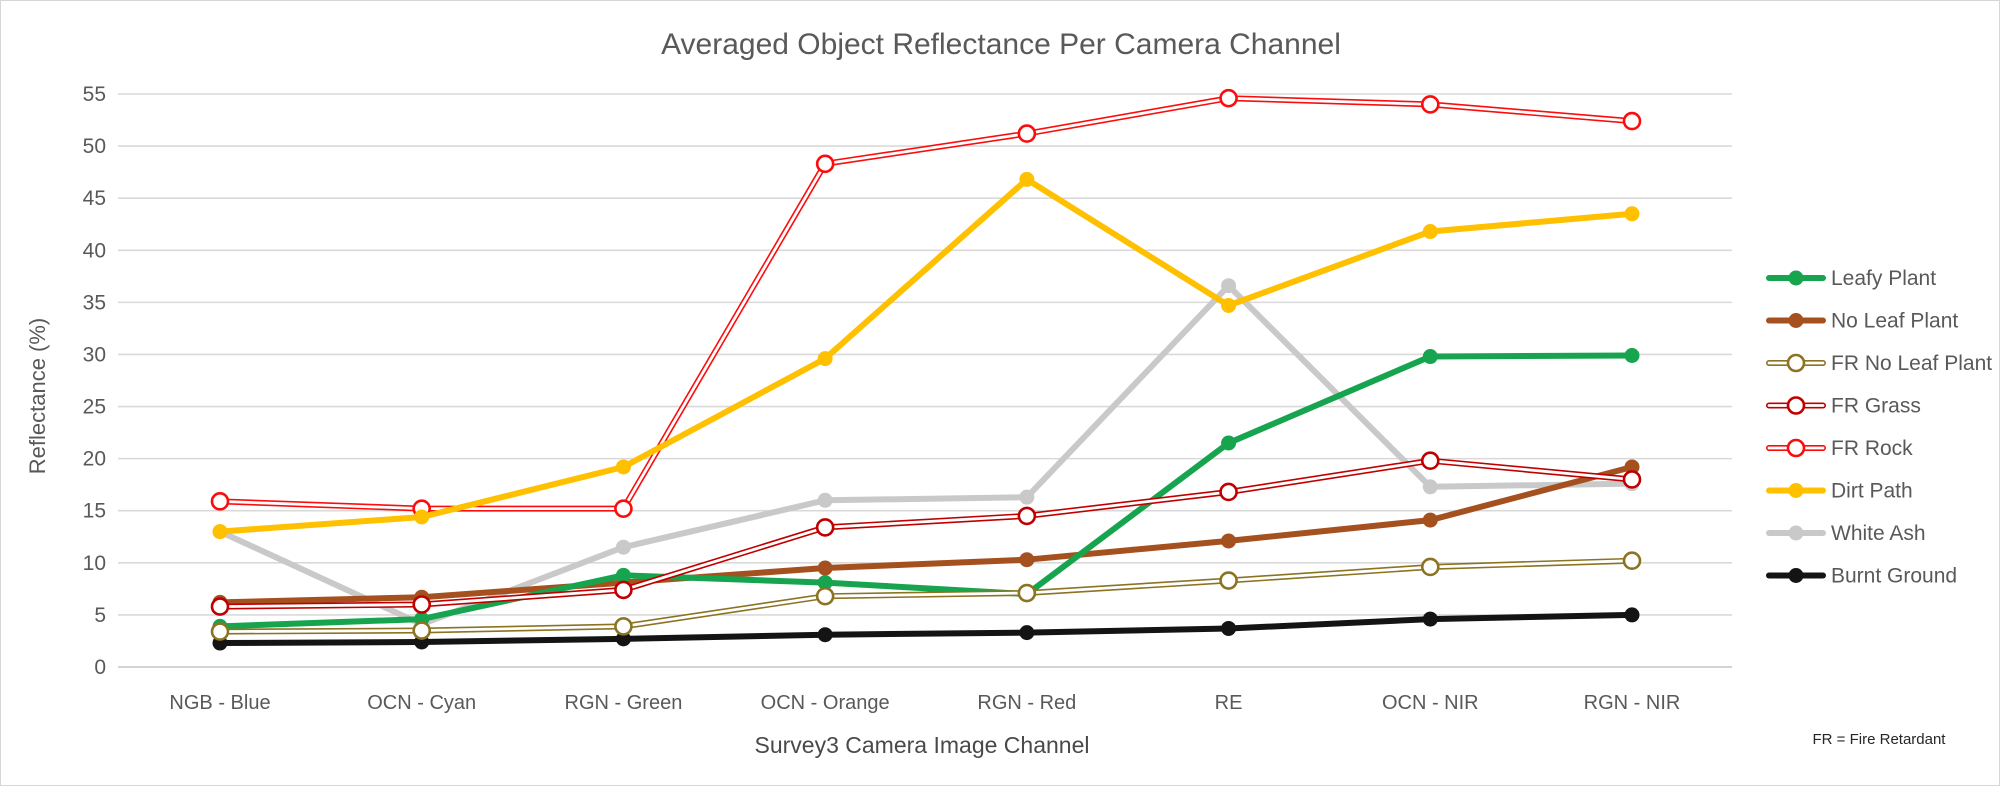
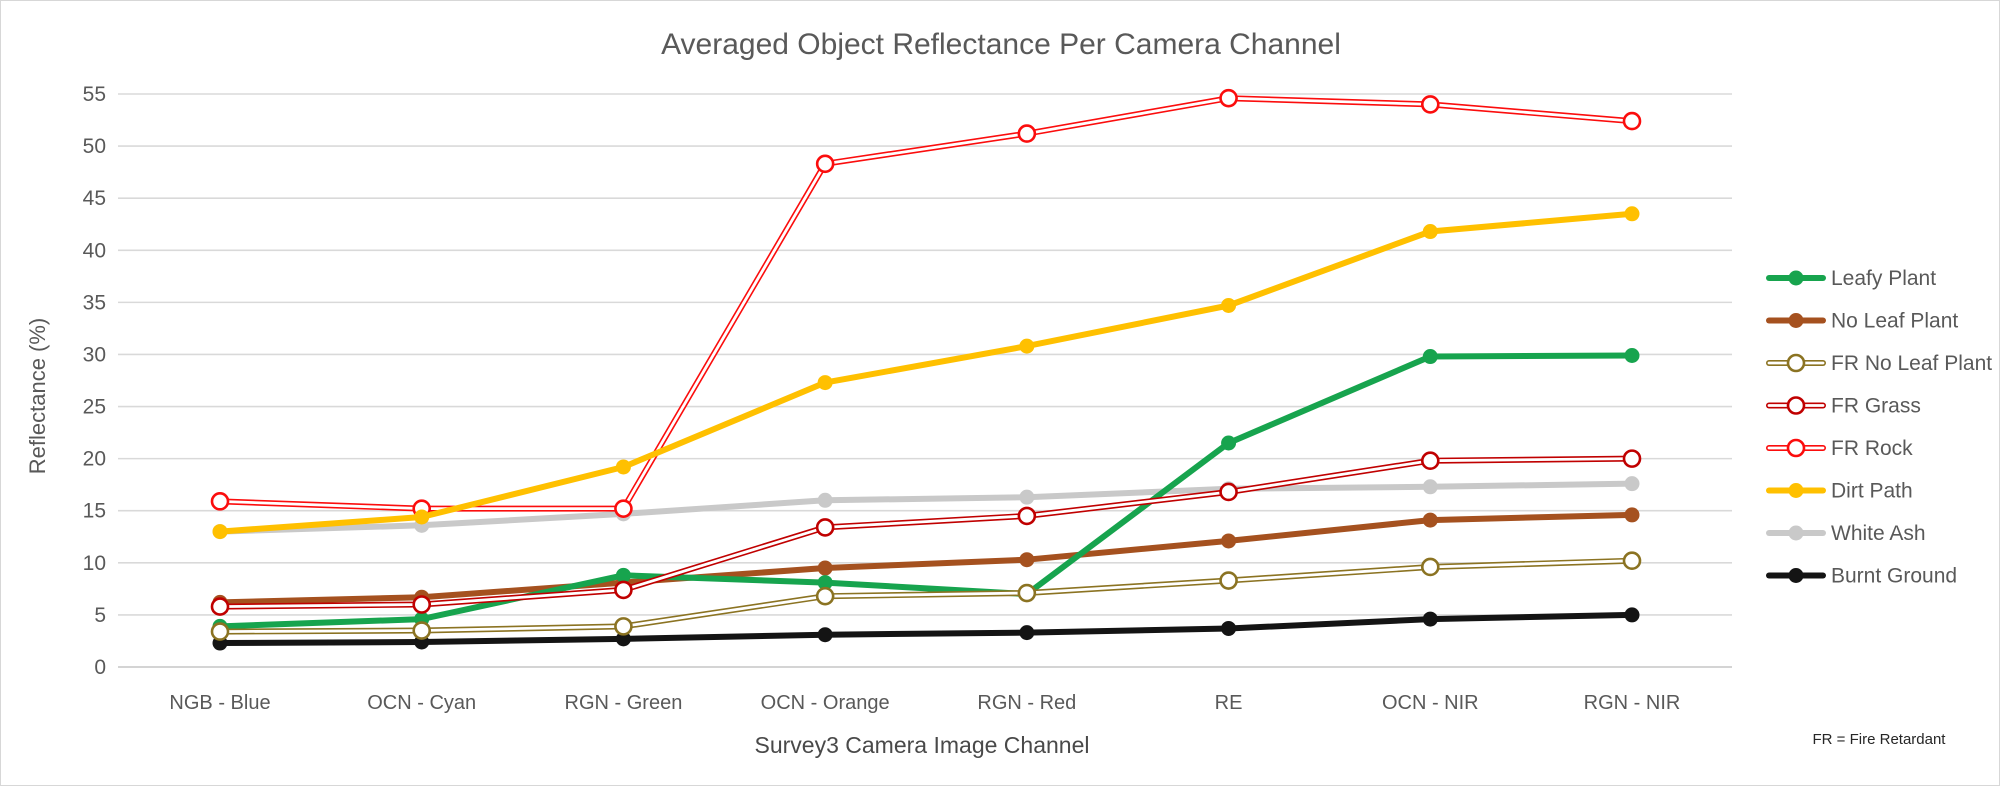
White Ash/OCN - Cyan: 4.1 -> 13.6
White Ash/RGN - Green: 11.5 -> 14.7
Dirt Path/OCN - Orange: 29.6 -> 27.3
Dirt Path/RGN - Red: 46.8 -> 30.8
White Ash/RE: 36.6 -> 17.1
No Leaf Plant/RGN - NIR: 19.2 -> 14.6
FR Grass/RGN - NIR: 18.0 -> 20.0
